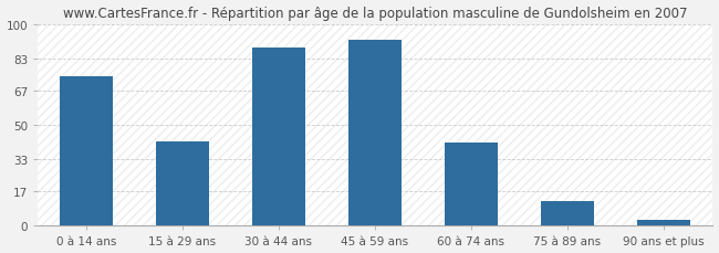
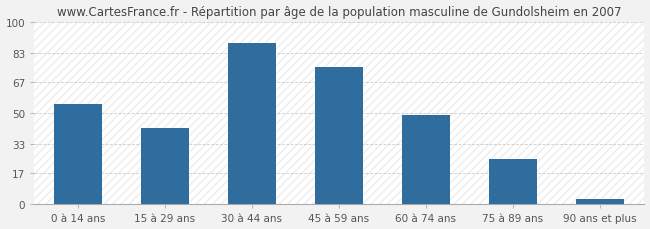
0 à 14 ans: 74 -> 55
45 à 59 ans: 92 -> 75
60 à 74 ans: 41 -> 49
75 à 89 ans: 12 -> 25
